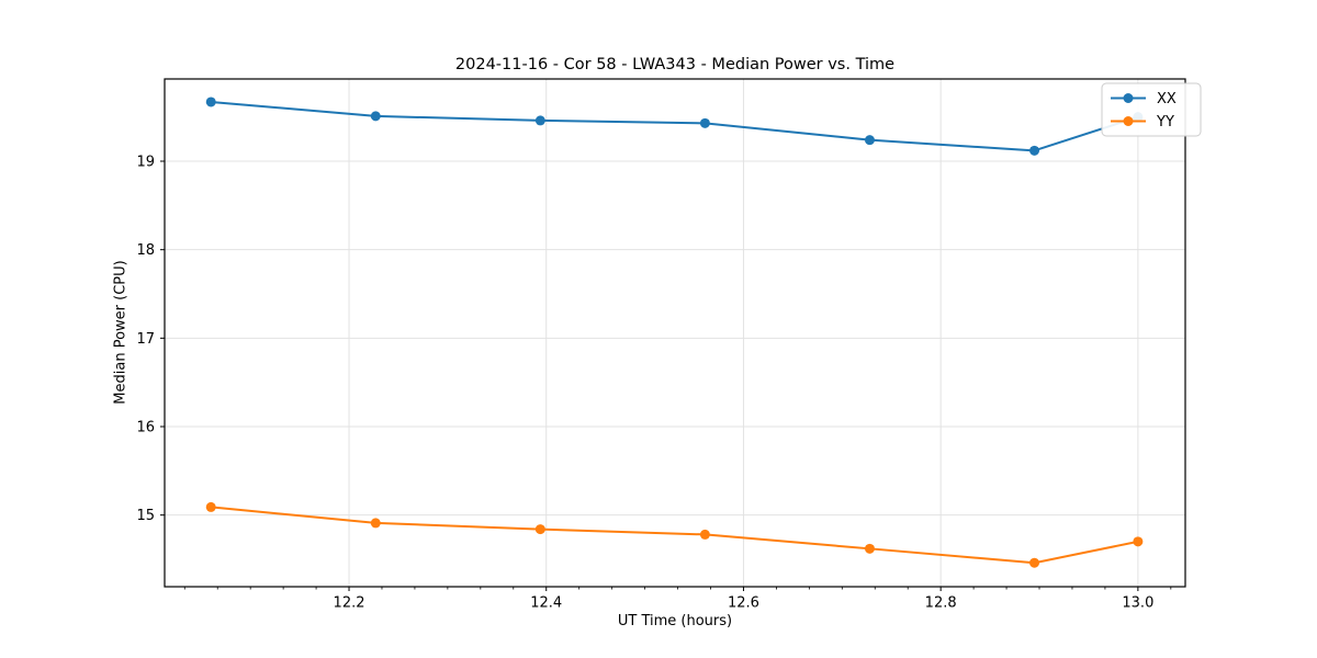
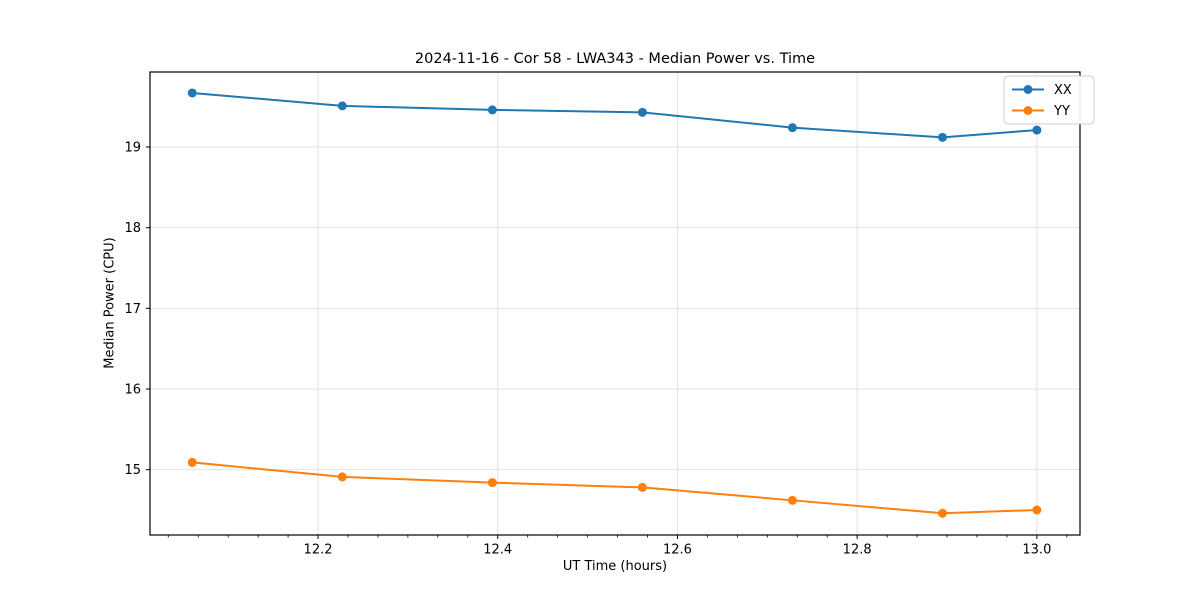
XX/13.0: 19.5 -> 19.2
YY/13.0: 14.7 -> 14.5
